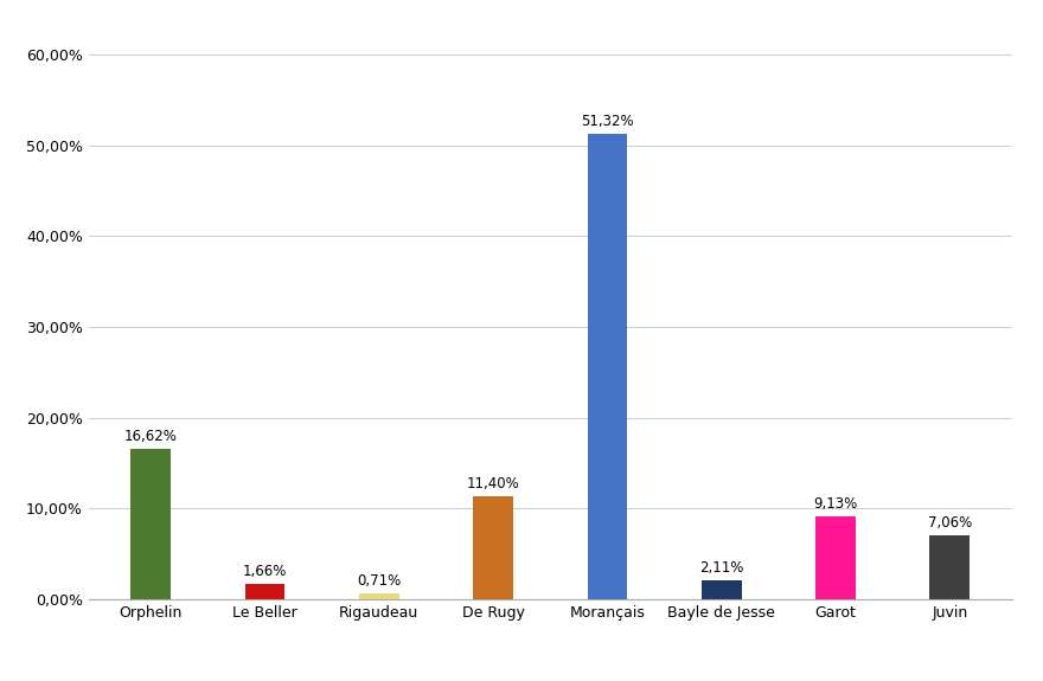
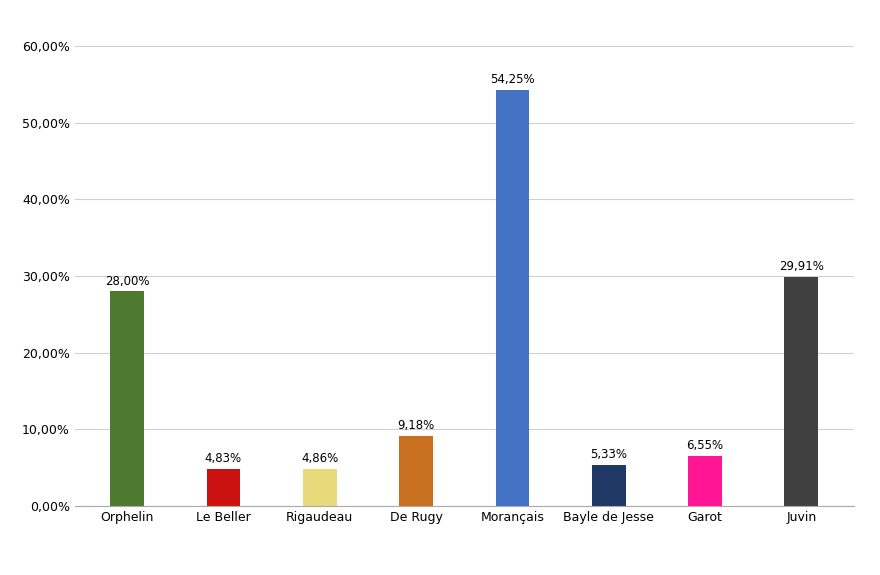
Orphelin: 16,62% -> 28,00%
Le Beller: 1,66% -> 4,83%
Rigaudeau: 0,71% -> 4,86%
De Rugy: 11,40% -> 9,18%
Morançais: 51,32% -> 54,25%
Bayle de Jesse: 2,11% -> 5,33%
Garot: 9,13% -> 6,55%
Juvin: 7,06% -> 29,91%
